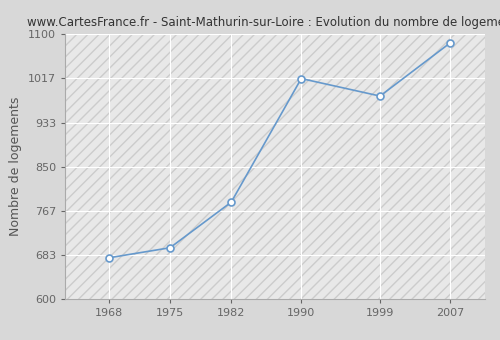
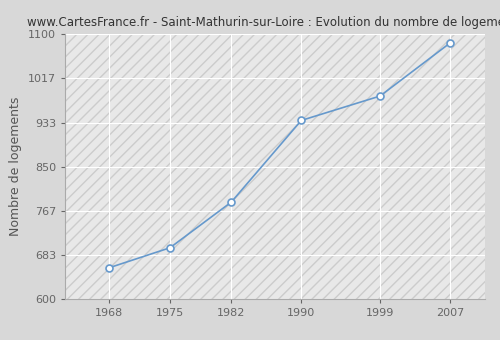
1968: 678 -> 659
1990: 1016 -> 937
